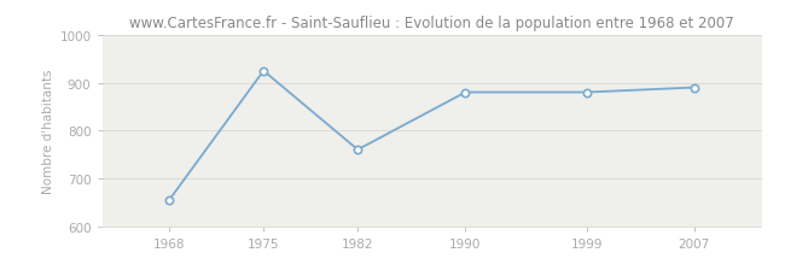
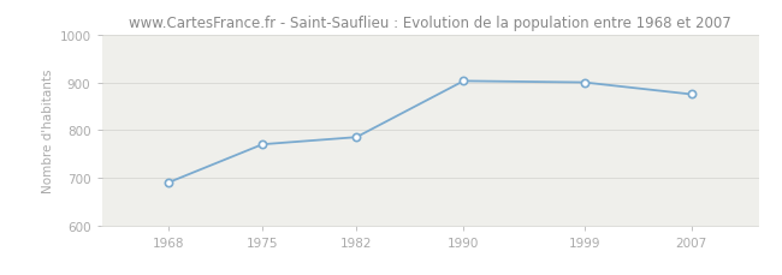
1968: 655 -> 690
1975: 925 -> 770
1982: 760 -> 785
1990: 880 -> 903
1999: 880 -> 900
2007: 890 -> 875
